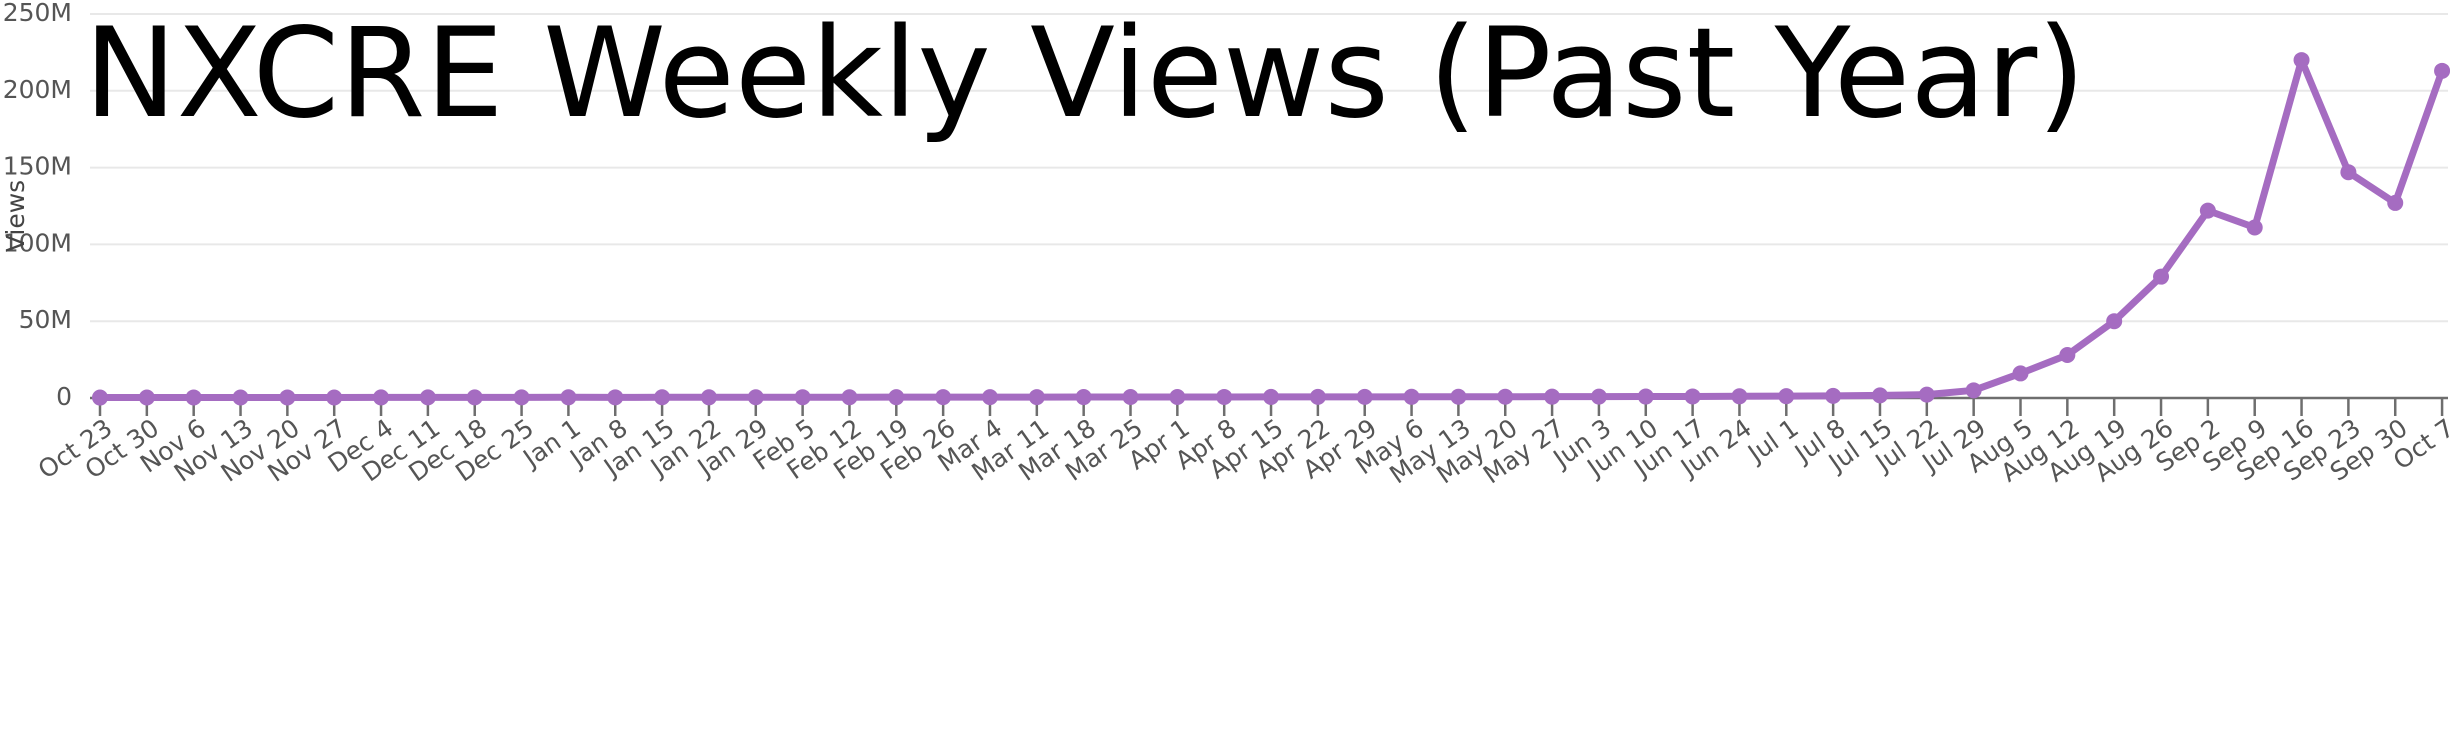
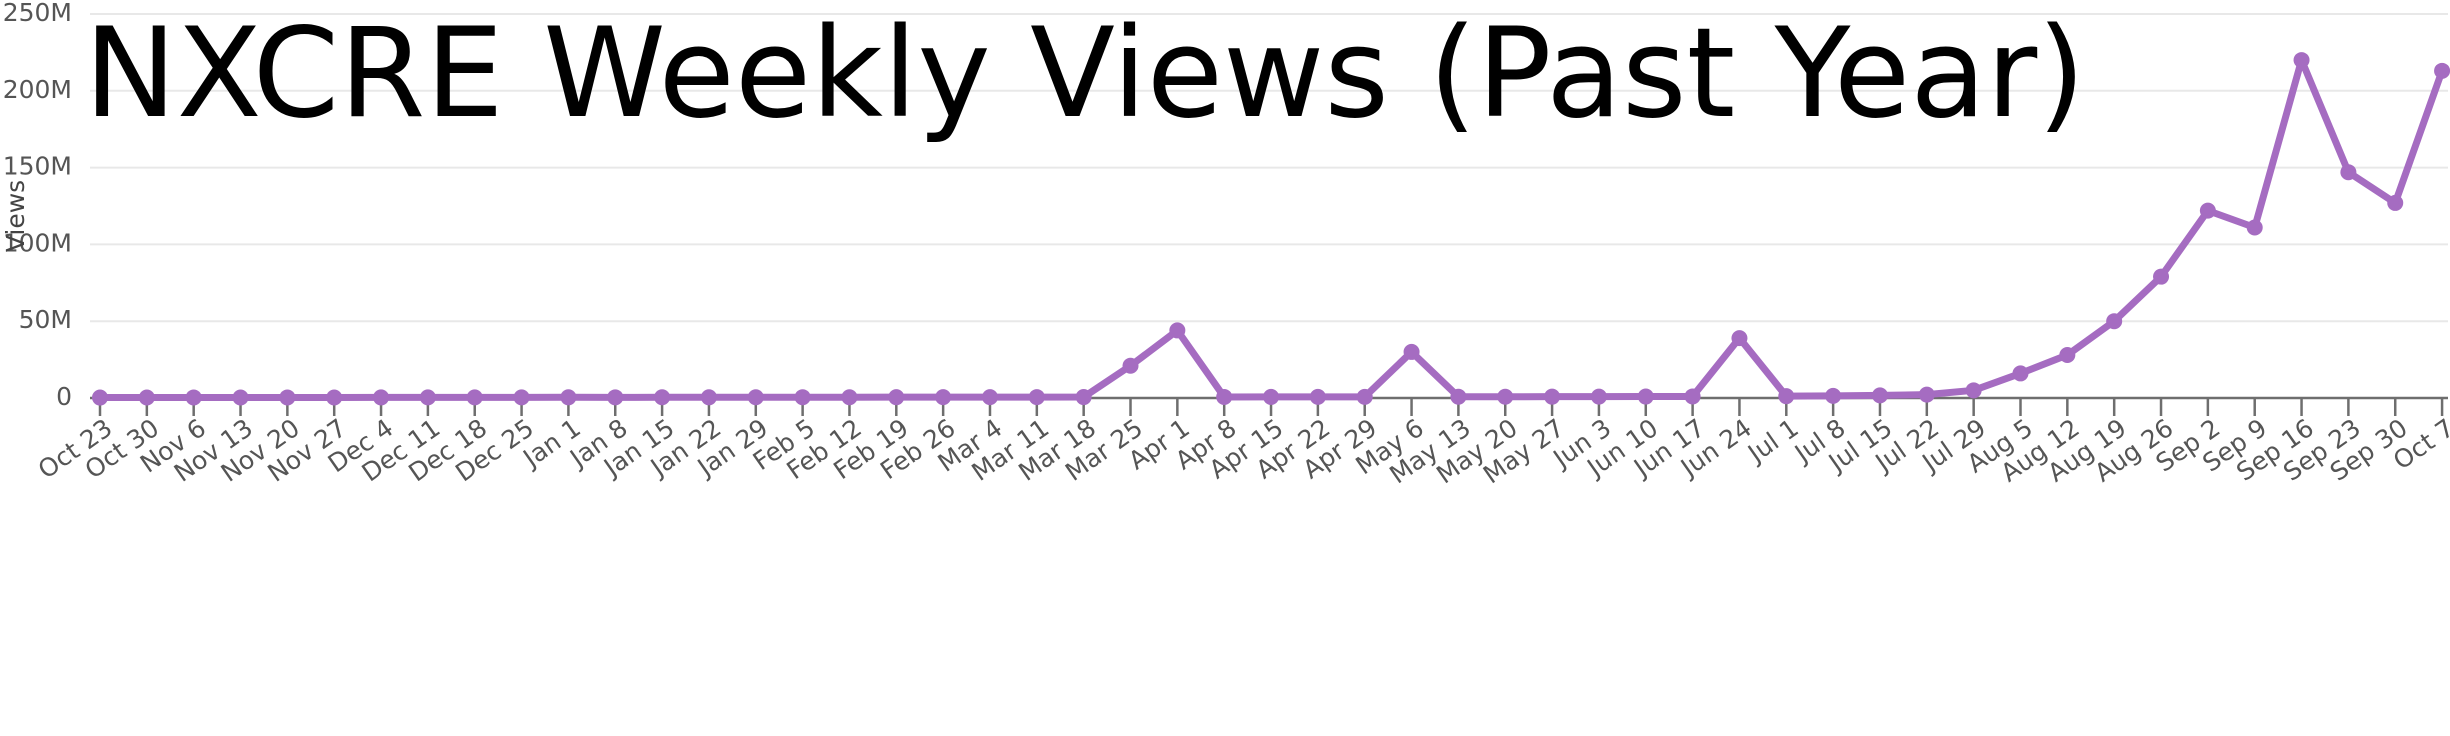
Mar 25: 1M -> 21M
Apr 1: 1M -> 44M
May 6: 1M -> 30M
Jun 24: 1M -> 39M
